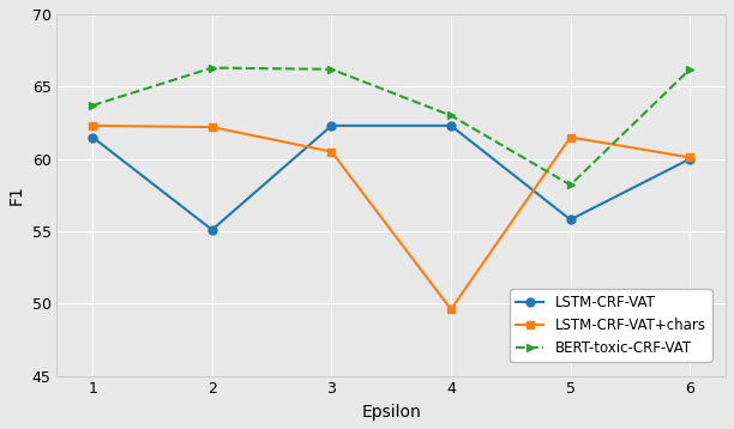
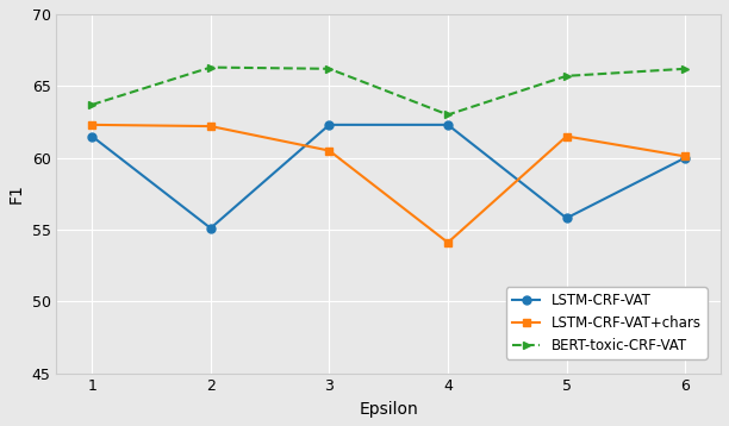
LSTM-CRF-VAT+chars/4: 49.6 -> 54.1
BERT-toxic-CRF-VAT/5: 58.2 -> 65.7
